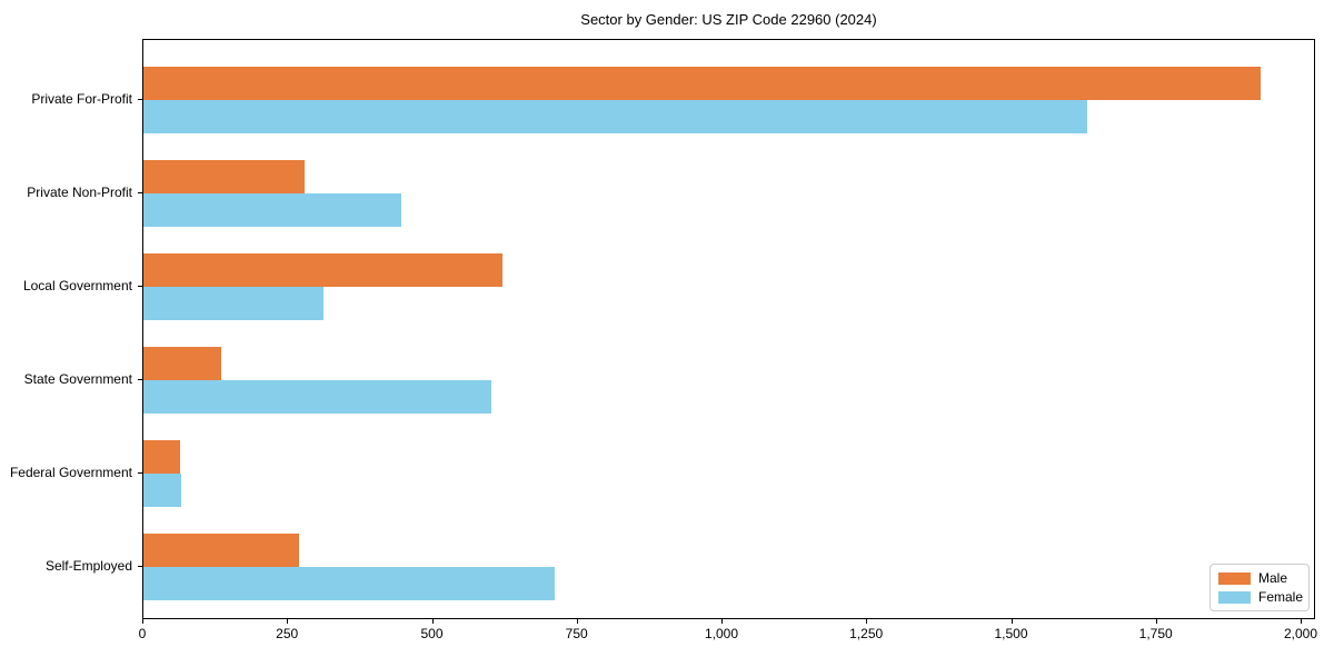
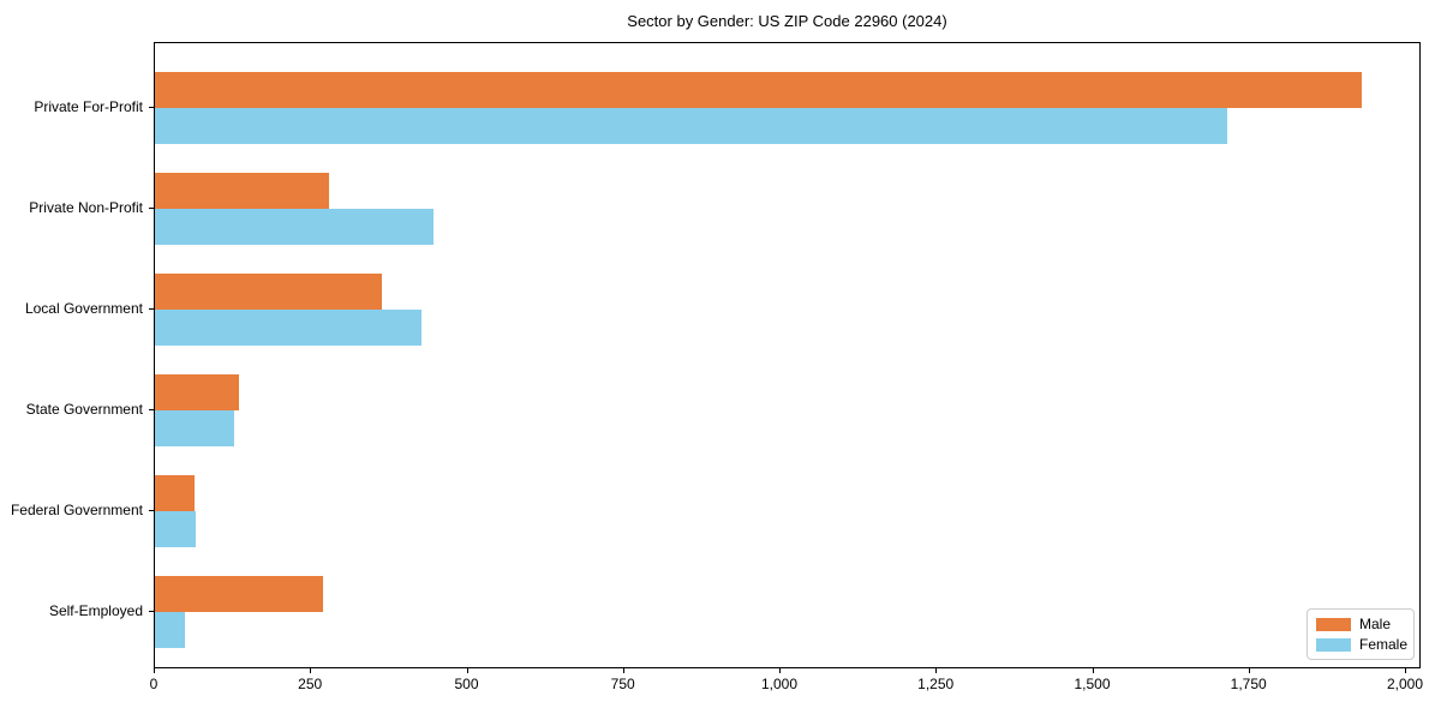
Female/Private For-Profit: 1630 -> 1710
Male/Local Government: 620 -> 360
Female/Local Government: 310 -> 430
Female/State Government: 600 -> 130
Female/Self-Employed: 710 -> 50
